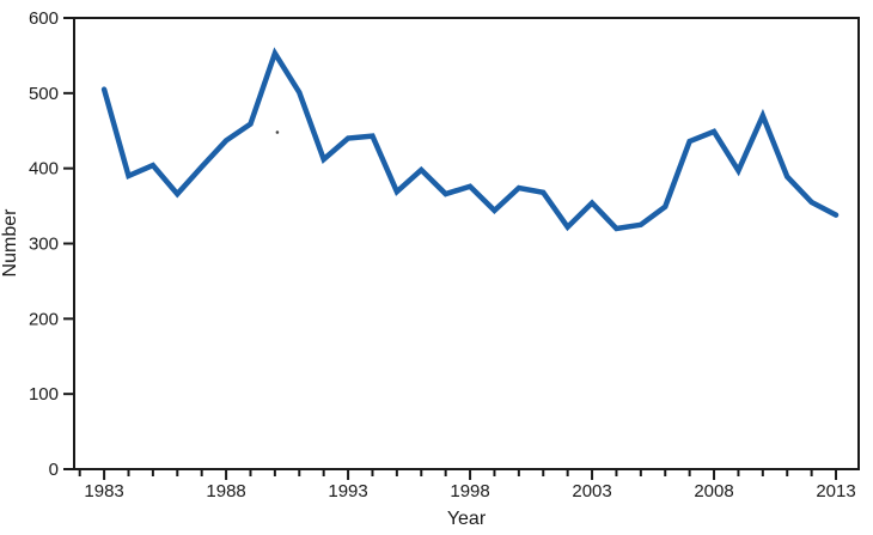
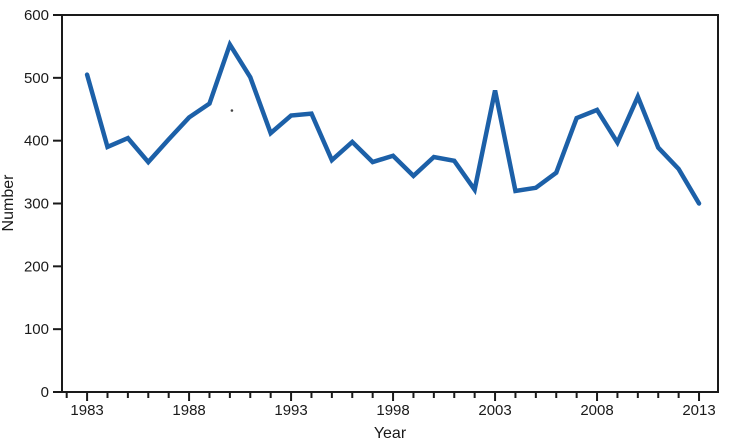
2003: 350 -> 480
2013: 340 -> 300
